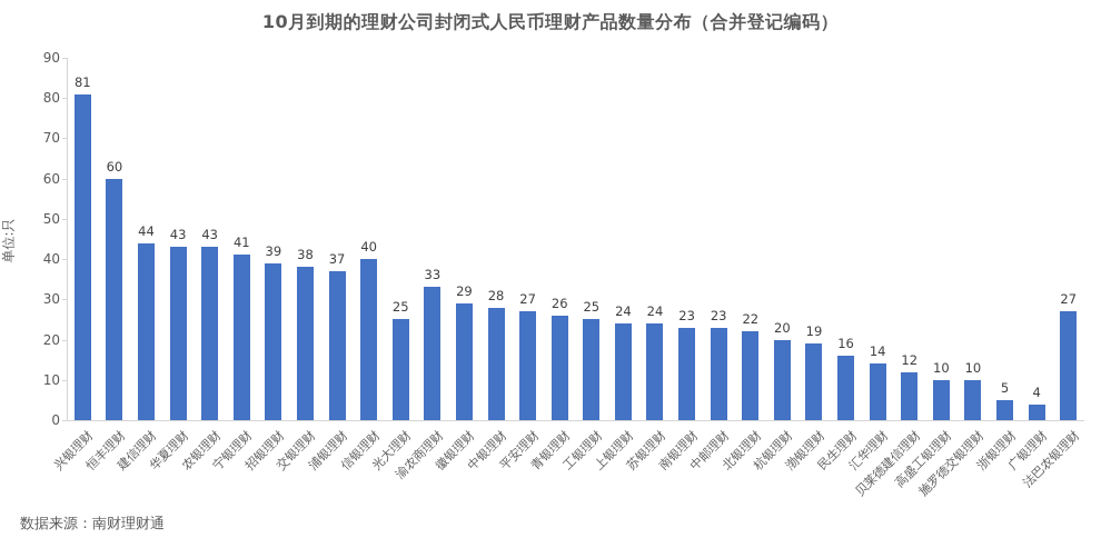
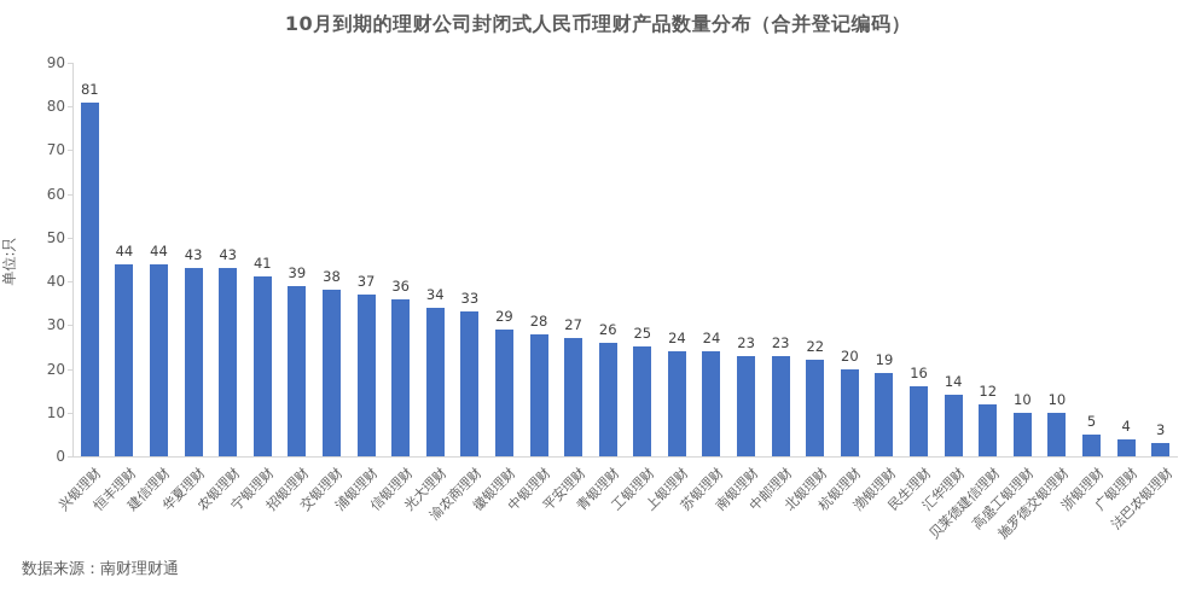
恒丰理财: 60 -> 44
信银理财: 40 -> 36
光大理财: 25 -> 34
法巴农银理财: 27 -> 3
